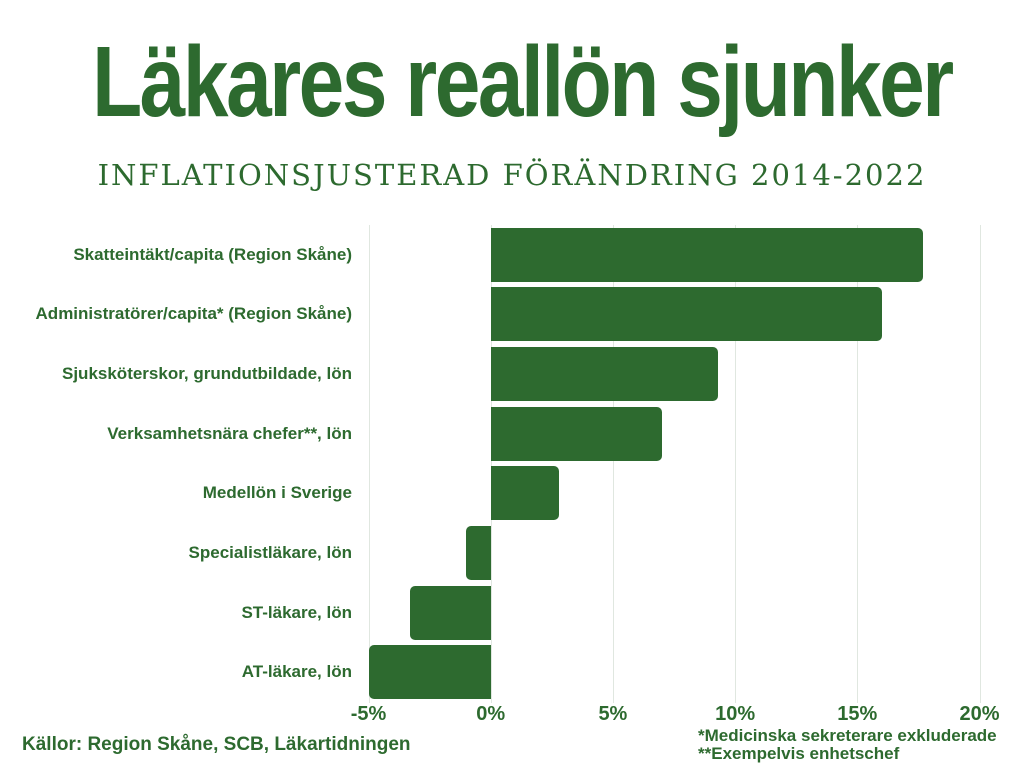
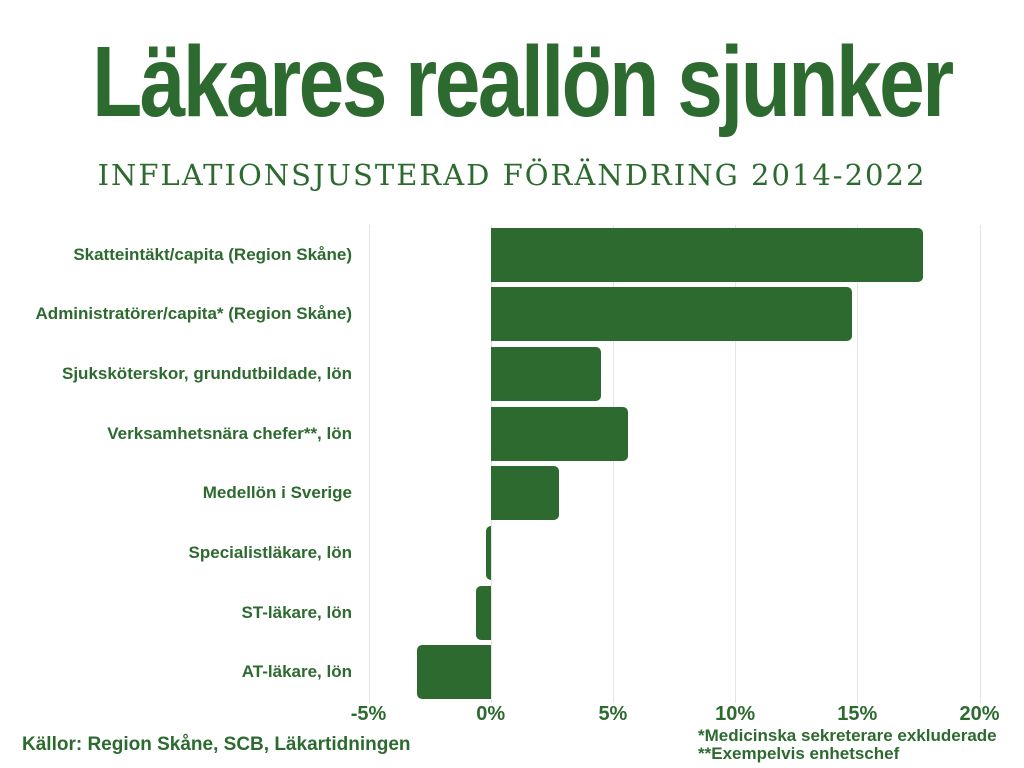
Administratörer/capita* (Region Skåne): 16.0% -> 14.8%
Sjuksköterskor, grundutbildade, lön: 9.3% -> 4.5%
Verksamhetsnära chefer**, lön: 7.0% -> 5.6%
Specialistläkare, lön: -1.0% -> -0.2%
ST-läkare, lön: -3.3% -> -0.6%
AT-läkare, lön: -5.0% -> -3.0%
